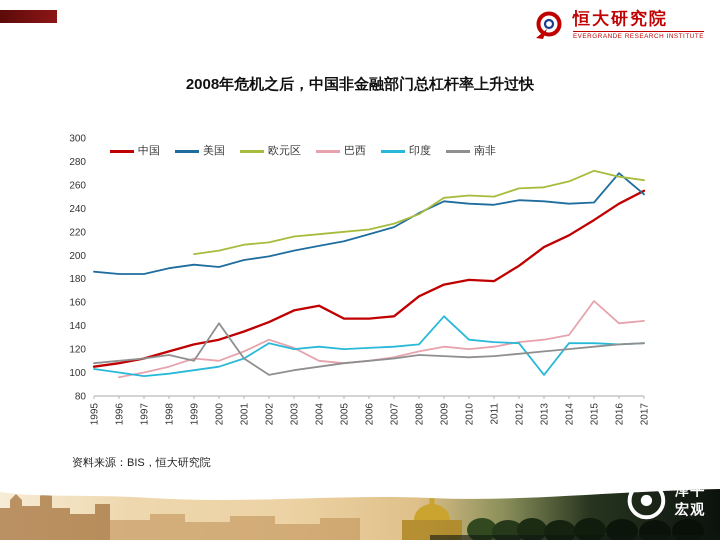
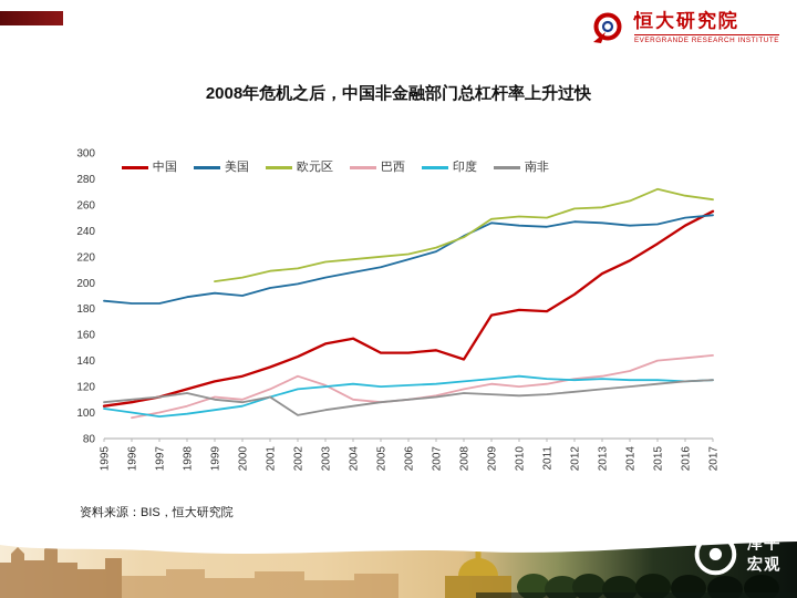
南非/2000: 142 -> 108
印度/2002: 125 -> 118
中国/2008: 165 -> 141
印度/2009: 148 -> 126
印度/2013: 98 -> 126
巴西/2015: 161 -> 140
美国/2016: 270 -> 250
